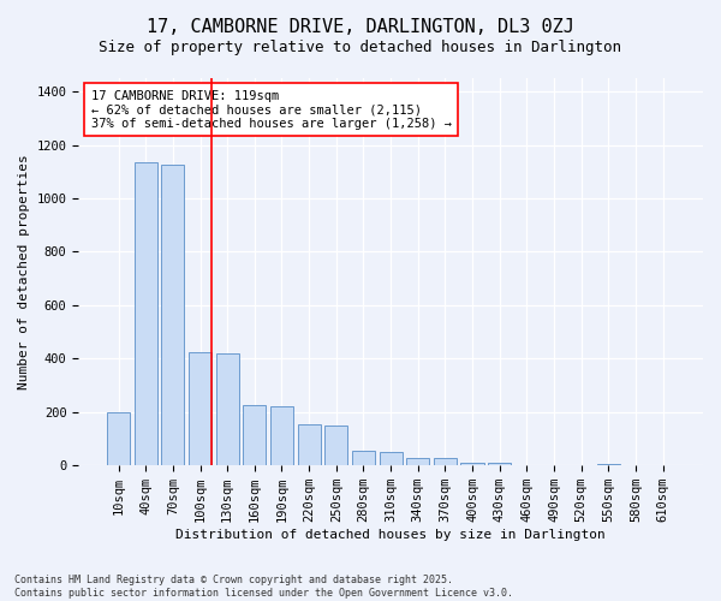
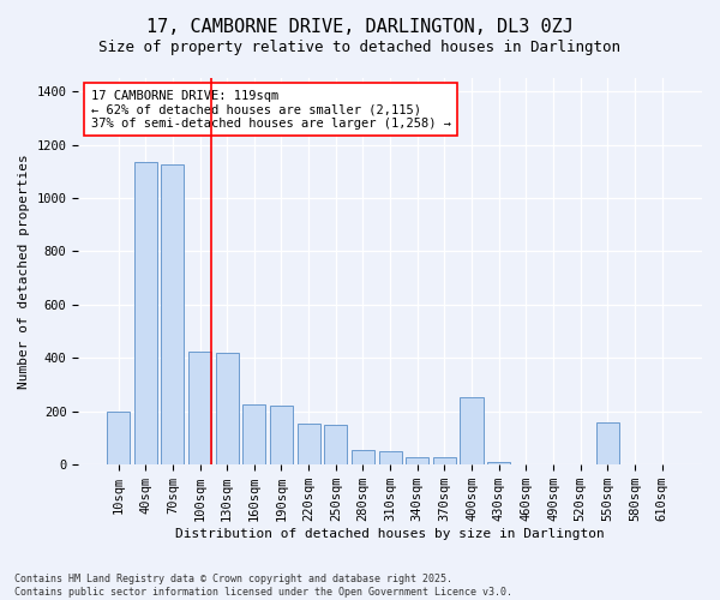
400sqm: 10 -> 255
550sqm: 5 -> 160
